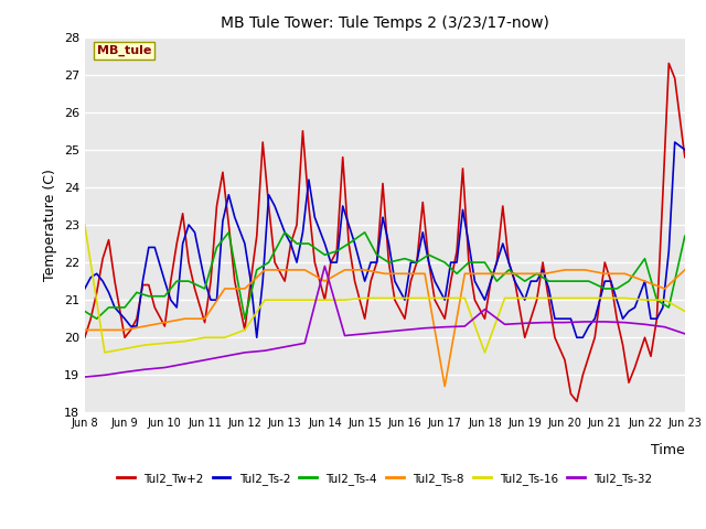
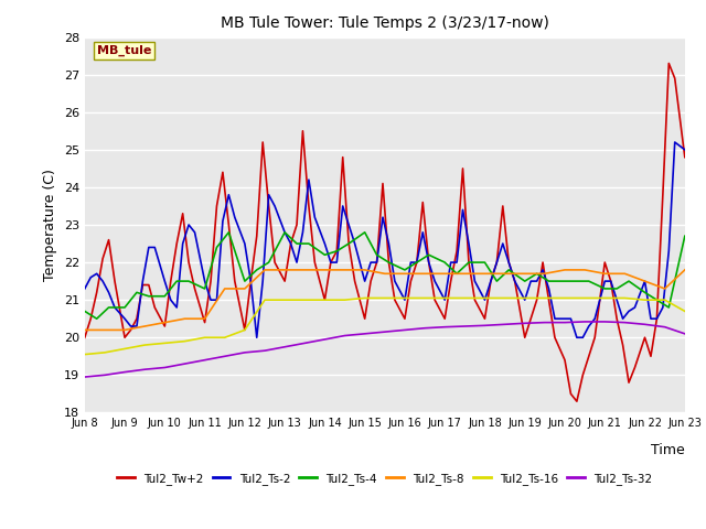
Tul2_Ts-16/Jun 8: 23.00 -> 19.55
Tul2_Ts-4/Jun 12: 20.5 -> 21.5
Tul2_Ts-8/Jun 14: 21.5 -> 21.8
Tul2_Ts-32/Jun 14: 21.90 -> 19.95
Tul2_Ts-4/Jun 16: 22.1 -> 21.8
Tul2_Ts-8/Jun 17: 18.7 -> 21.7
Tul2_Ts-16/Jun 18: 19.60 -> 21.05
Tul2_Ts-32/Jun 18: 20.75 -> 20.32
Tul2_Ts-4/Jun 22: 22.1 -> 21.2
